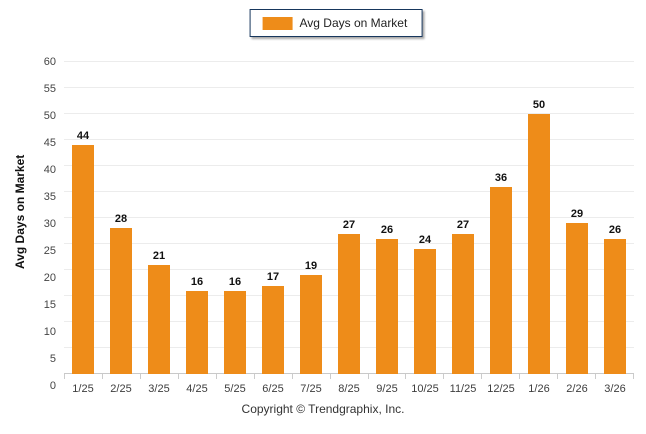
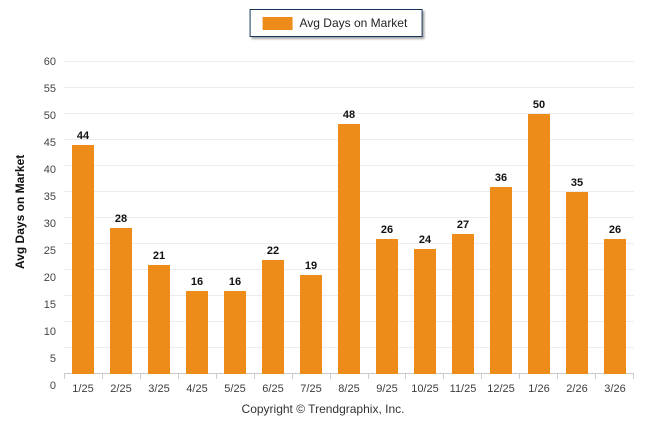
6/25: 17 -> 22
8/25: 27 -> 48
2/26: 29 -> 35
